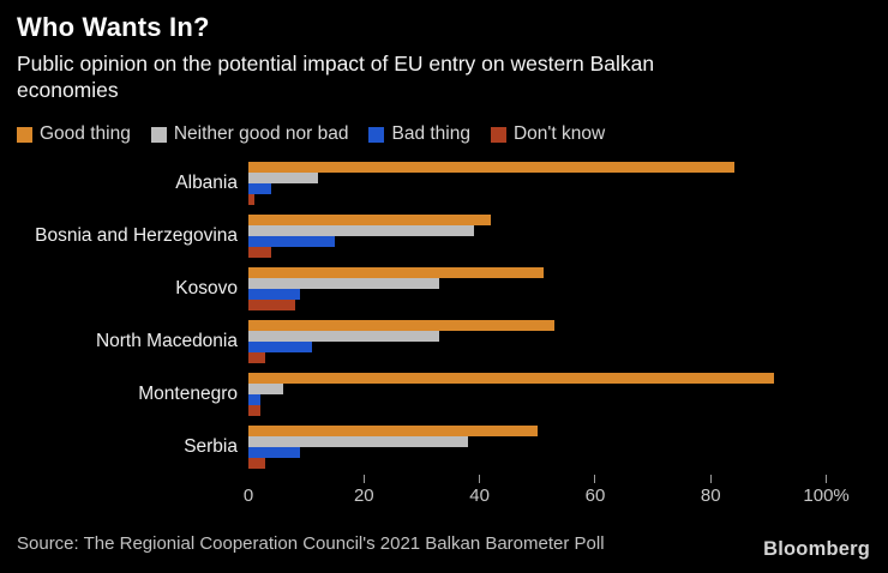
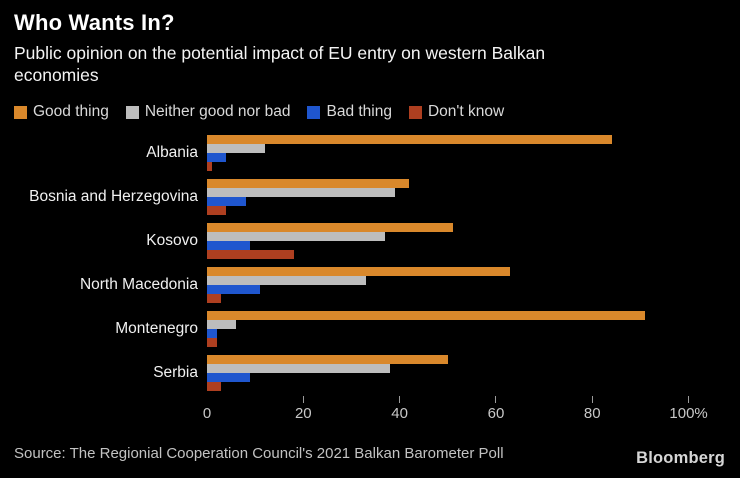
Bad thing/Bosnia and Herzegovina: 15% -> 8%
Neither good nor bad/Kosovo: 33% -> 37%
Don't know/Kosovo: 8% -> 18%
Good thing/North Macedonia: 53% -> 63%
